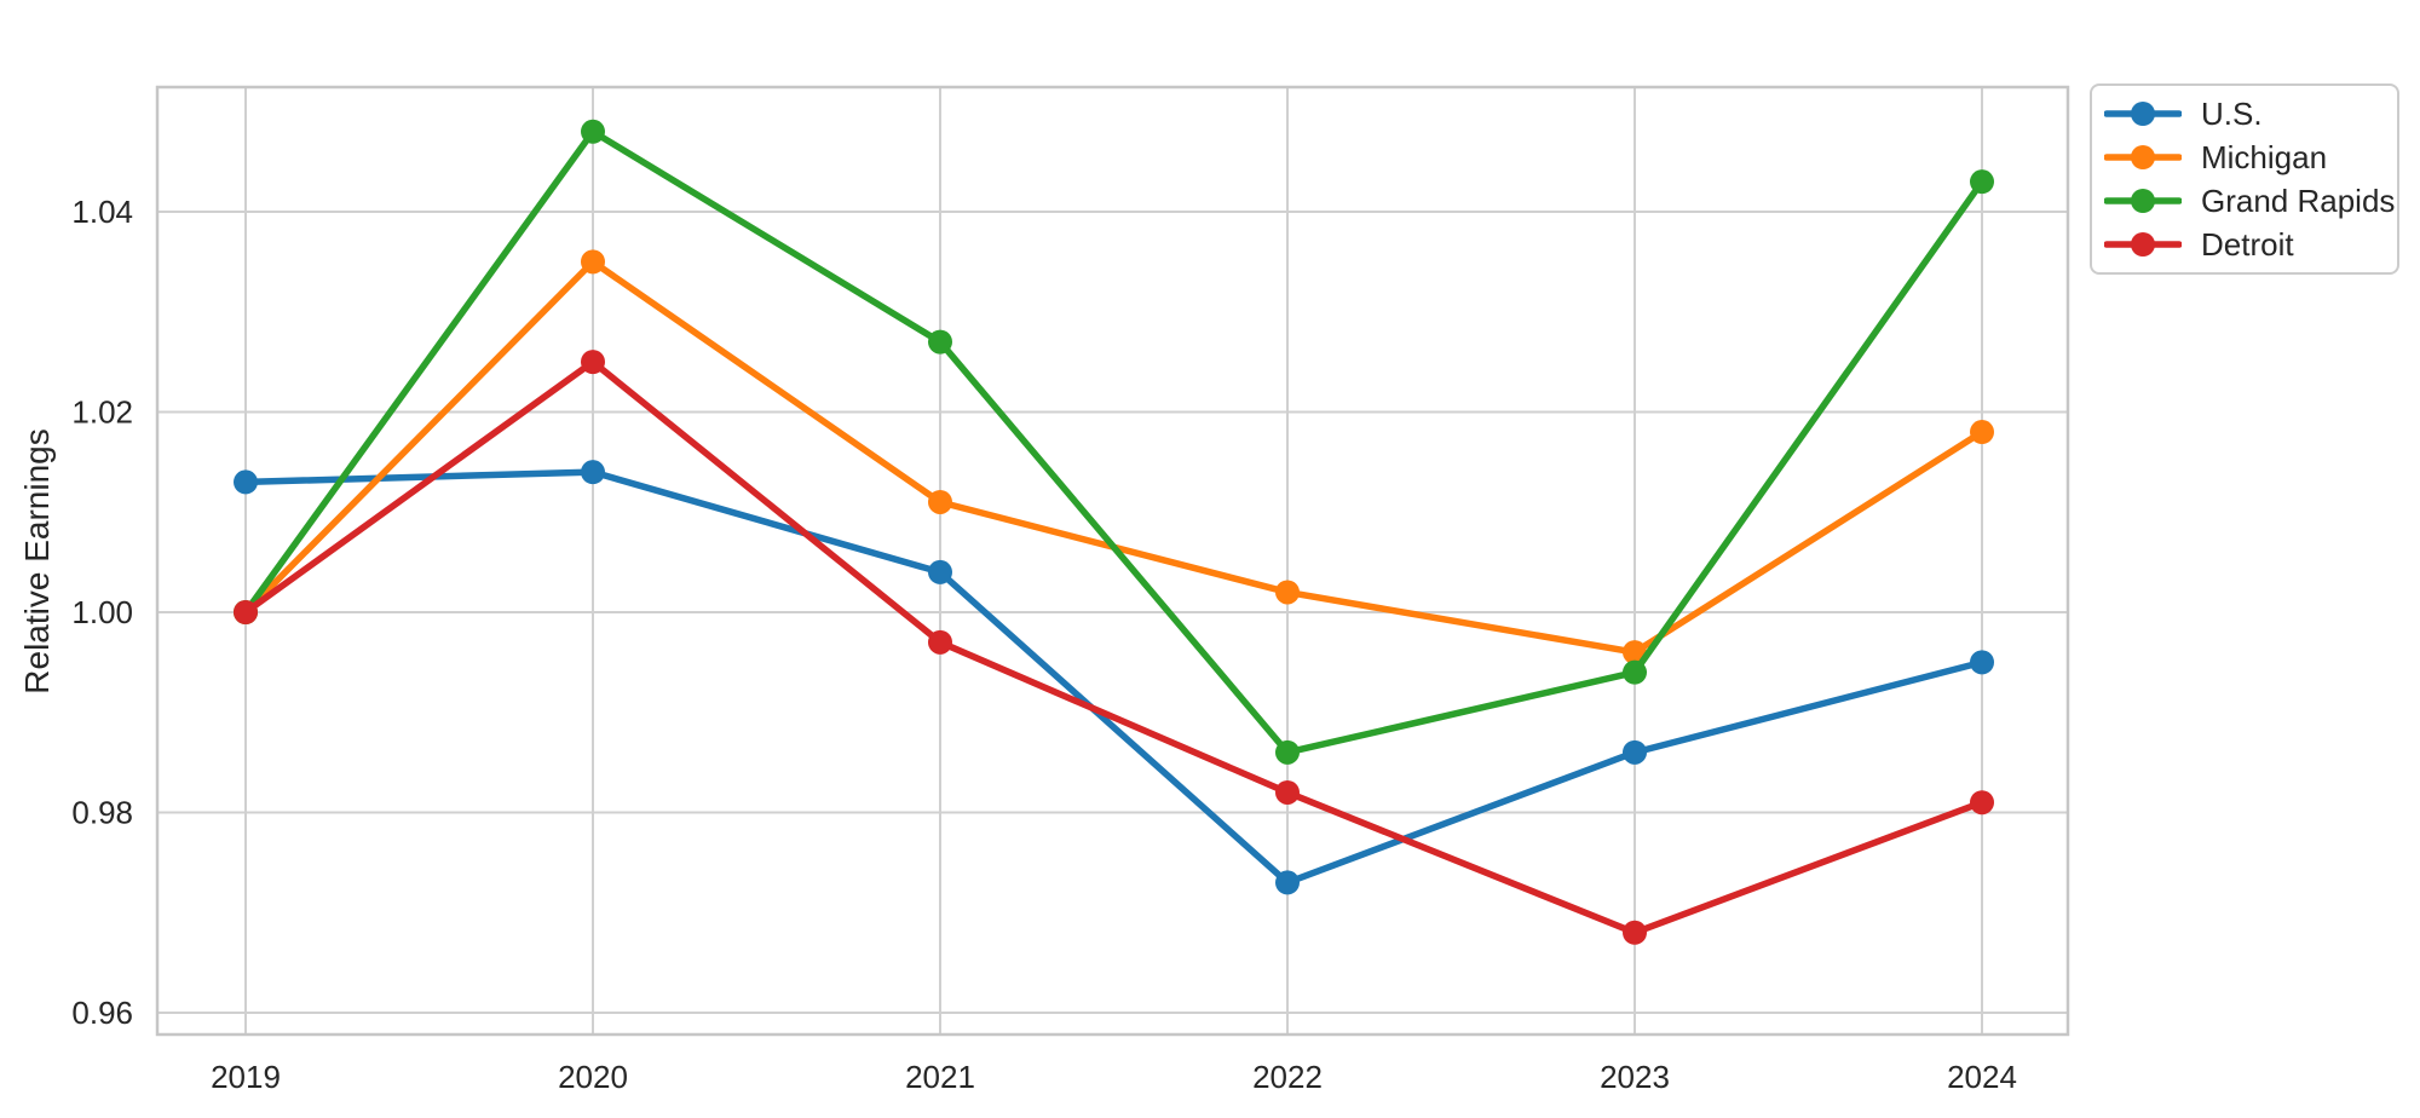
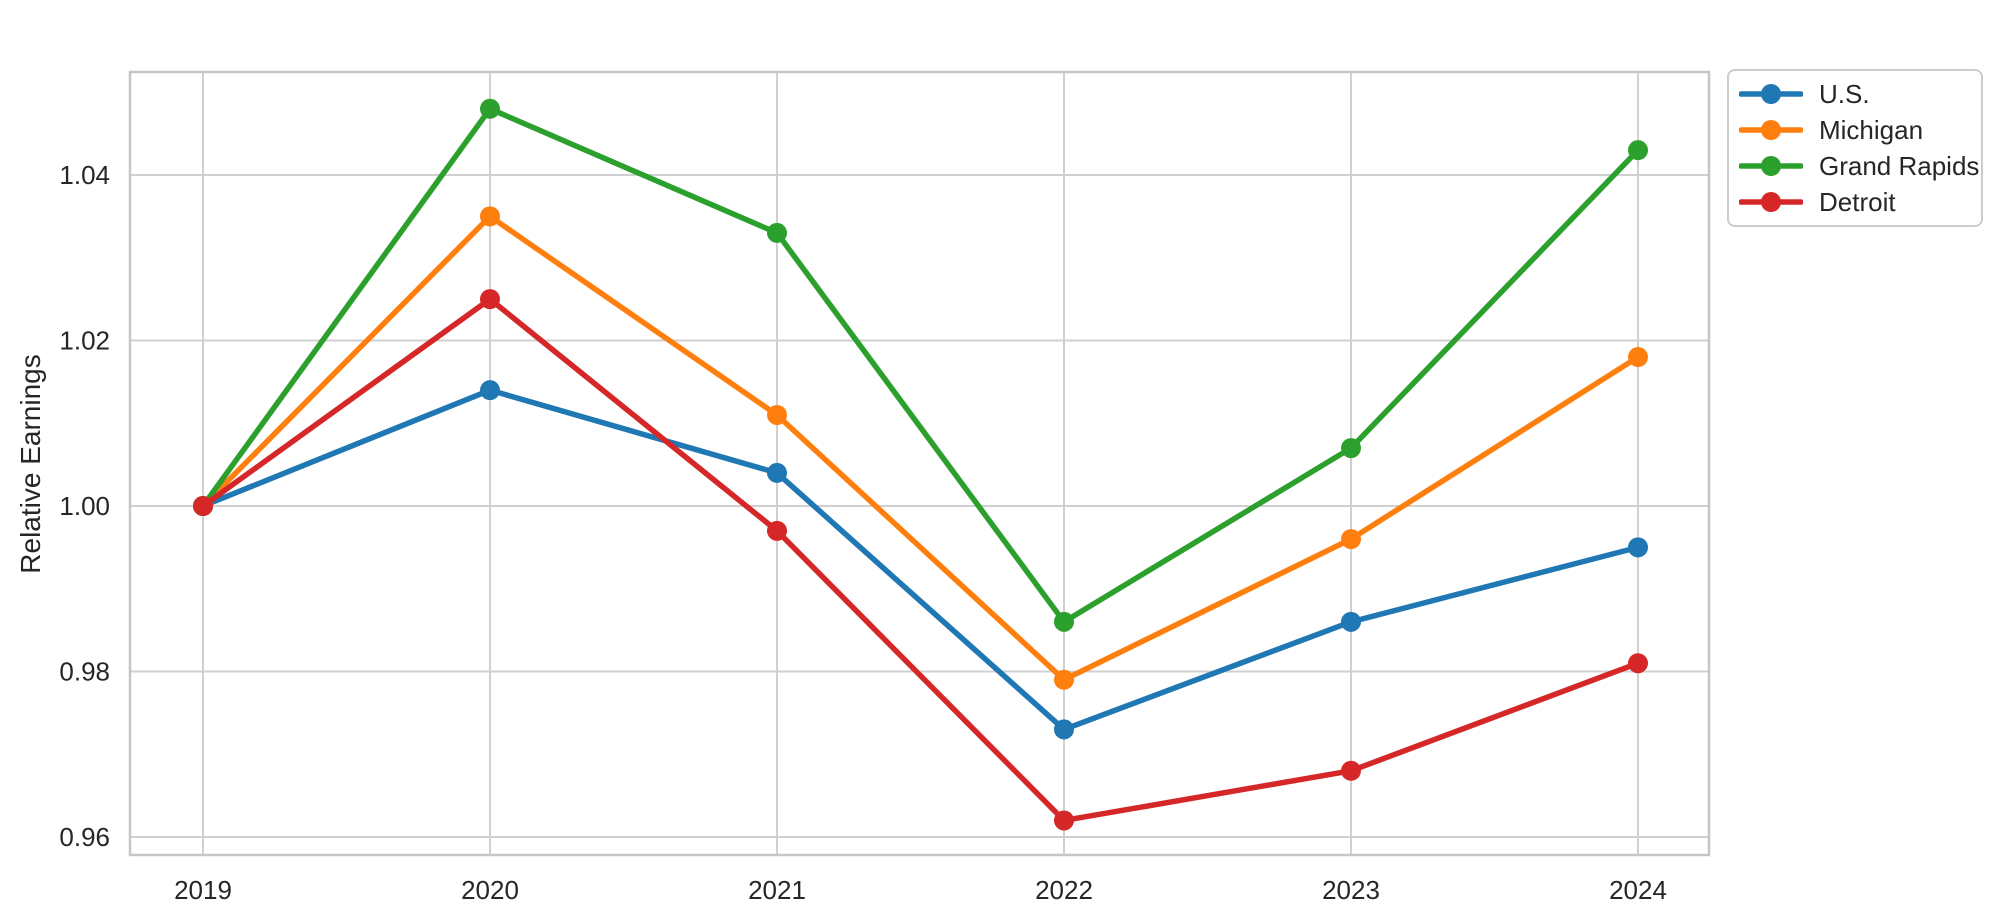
U.S./2019: 1.013 -> 1.000
Grand Rapids/2021: 1.027 -> 1.033
Michigan/2022: 1.002 -> 0.979
Detroit/2022: 0.982 -> 0.962
Grand Rapids/2023: 0.994 -> 1.007
